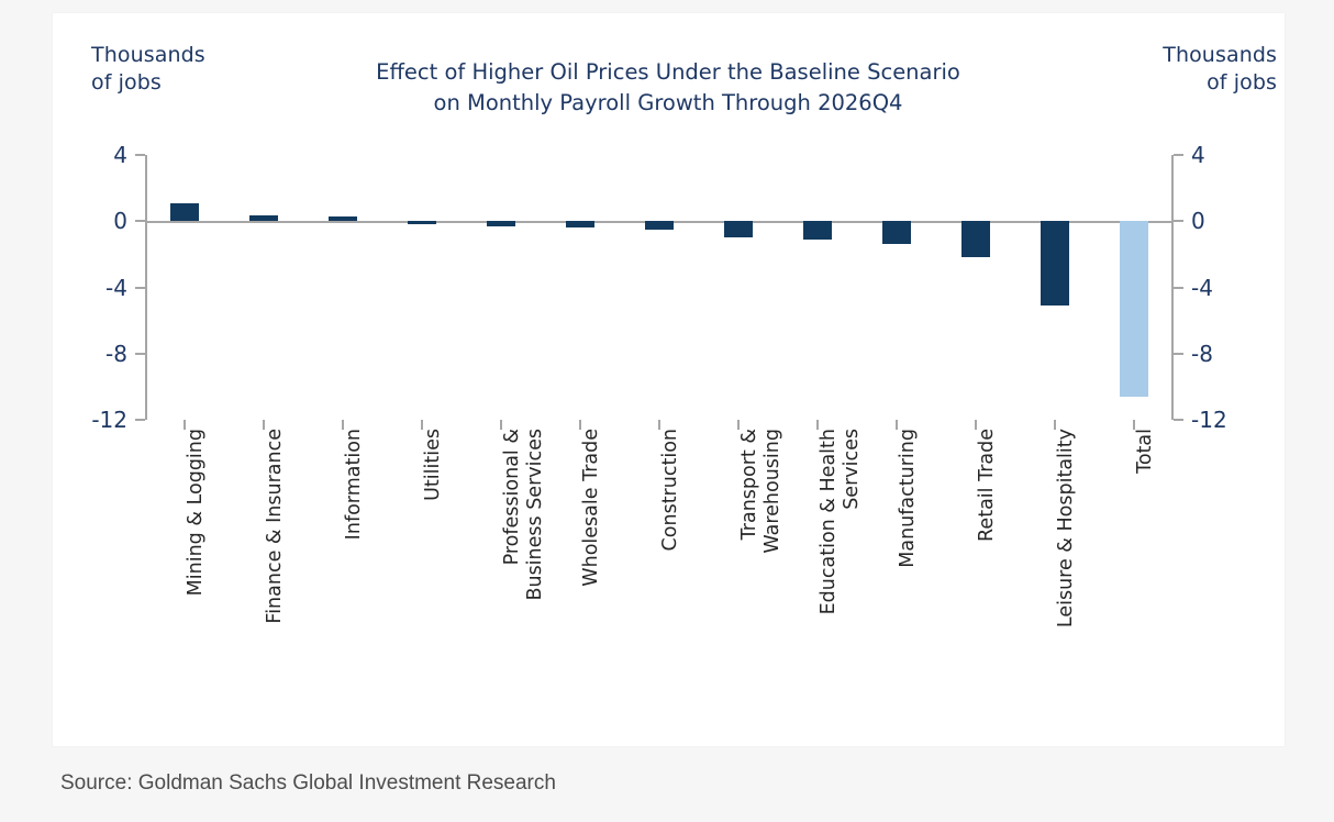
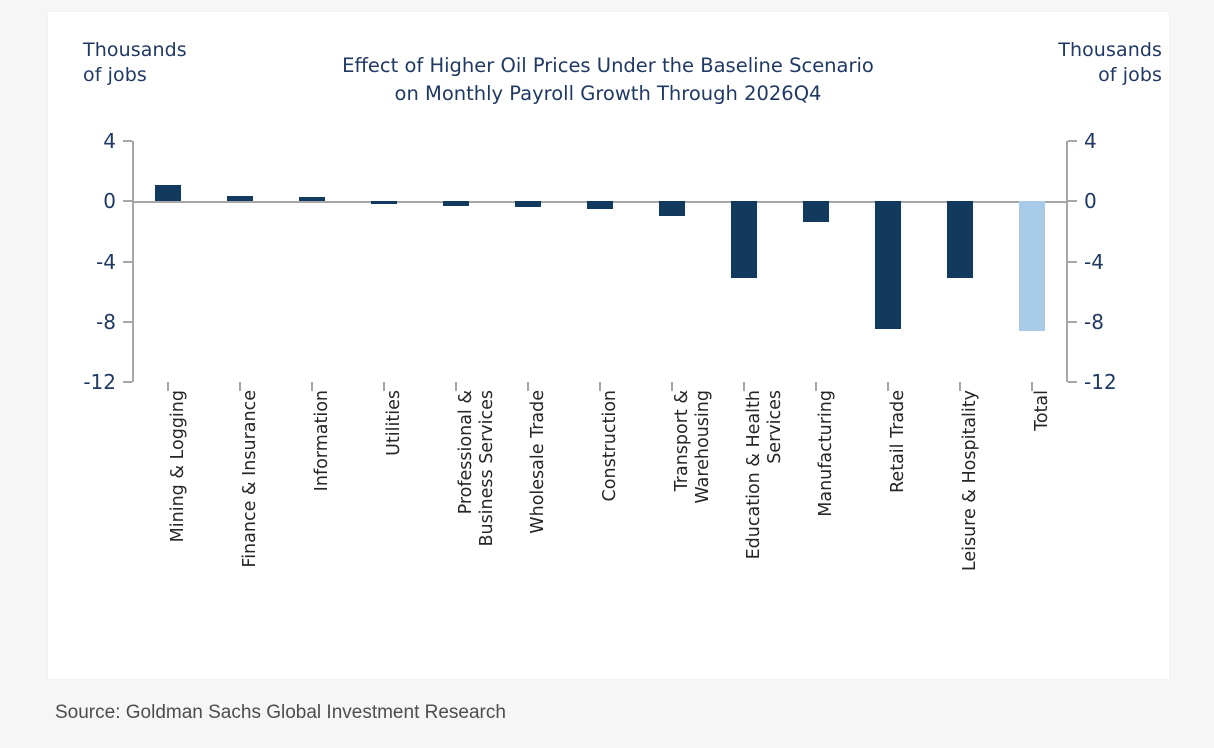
Education & Health Services: -1.1 -> -5.1
Retail Trade: -2.2 -> -8.5
Total: -10.6 -> -8.6
